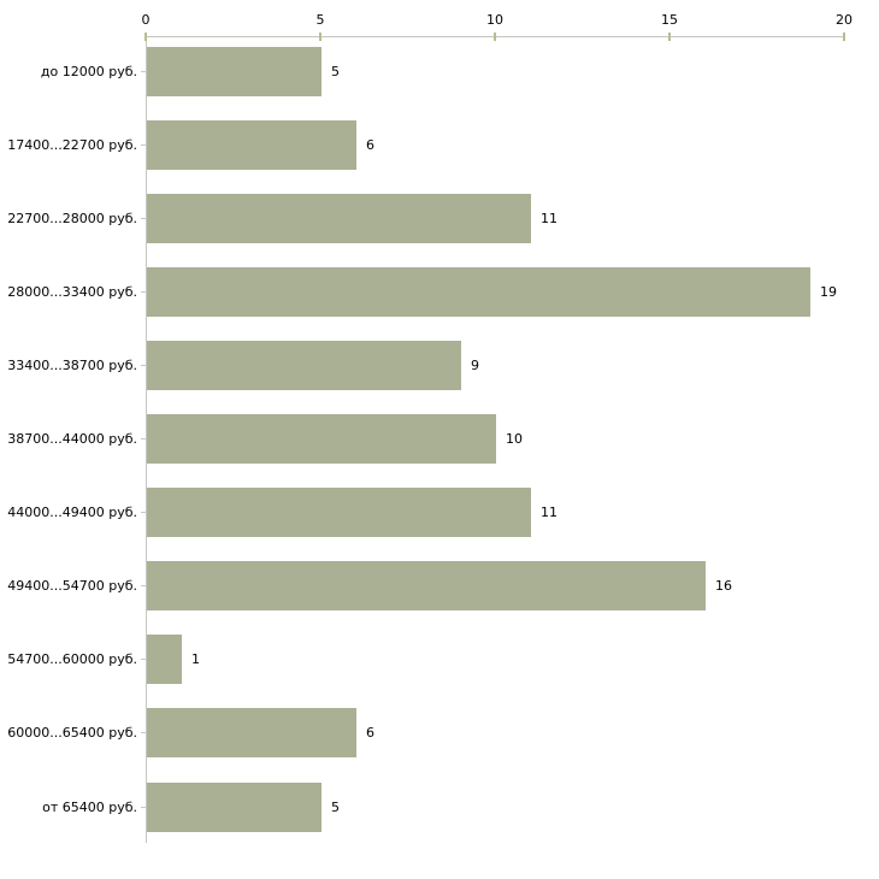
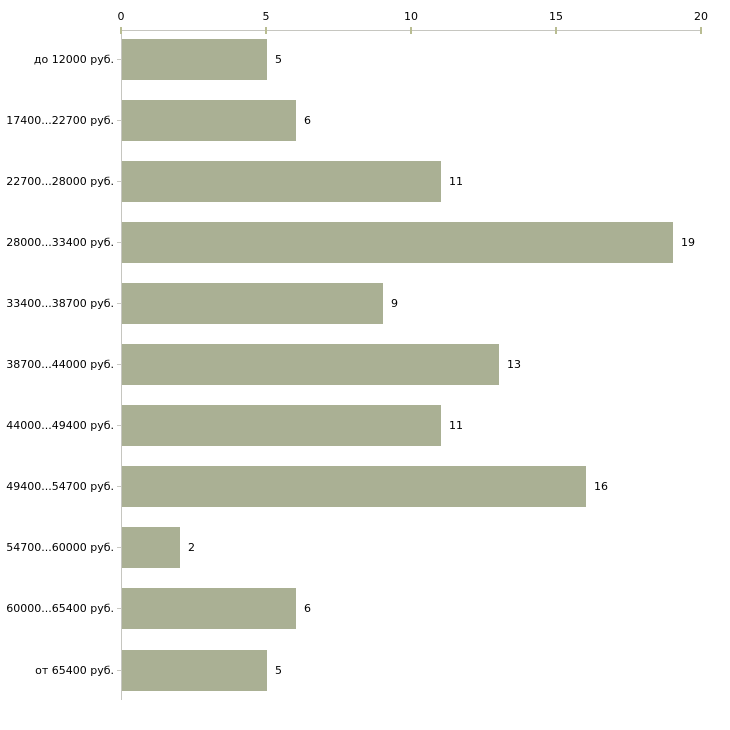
38700...44000 руб.: 10 -> 13
54700...60000 руб.: 1 -> 2
